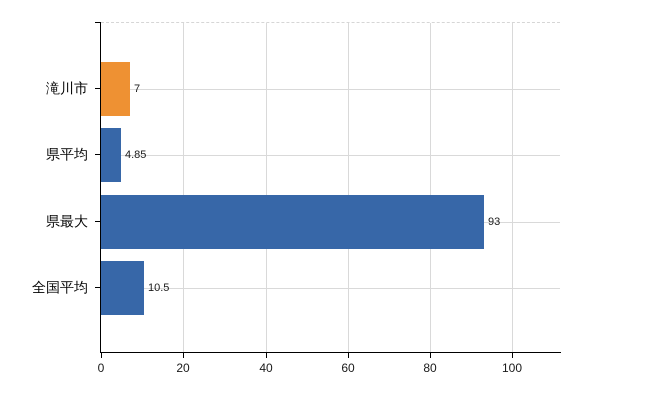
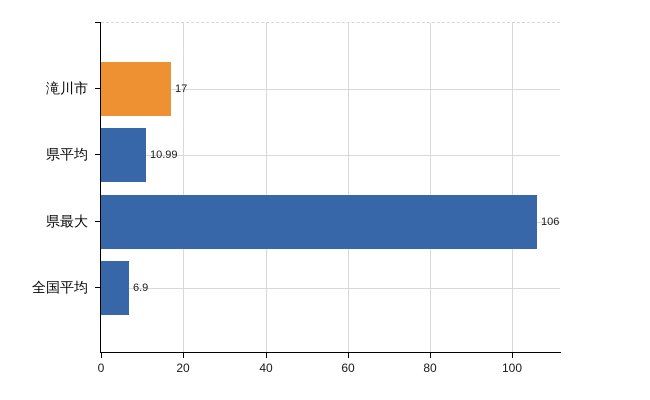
滝川市: 7 -> 17
県平均: 4.85 -> 10.99
県最大: 93 -> 106
全国平均: 10.5 -> 6.9
